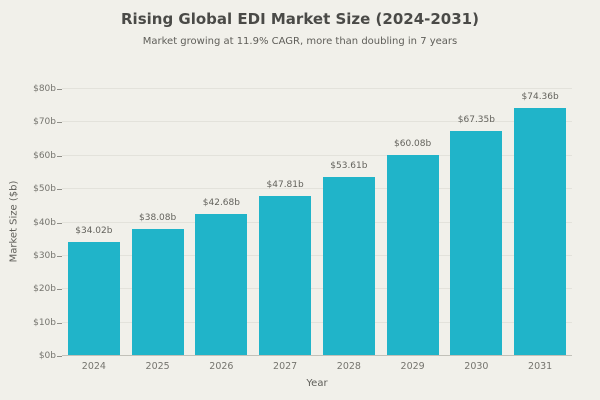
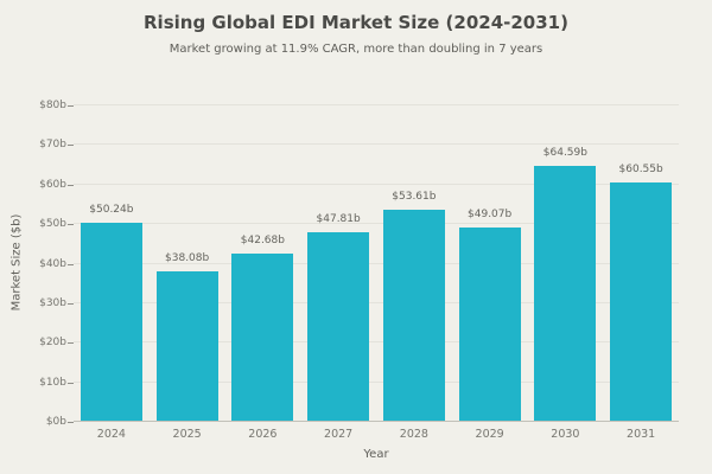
2024: $34.02b -> $50.24b
2029: $60.08b -> $49.07b
2030: $67.35b -> $64.59b
2031: $74.36b -> $60.55b
